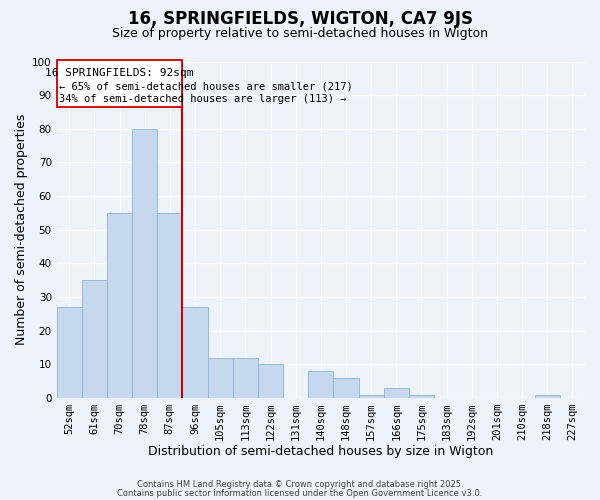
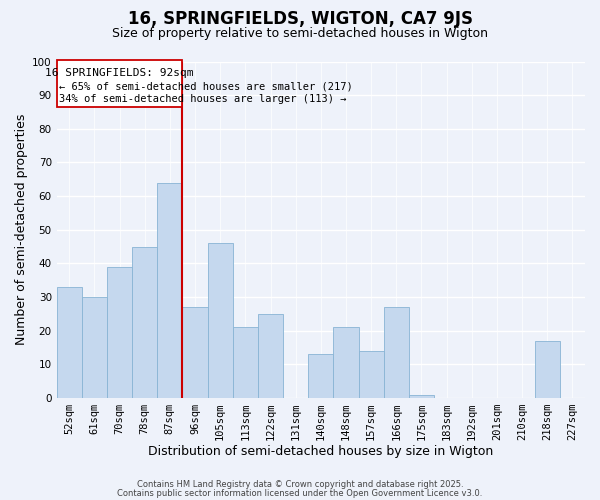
52sqm: 27 -> 33
61sqm: 35 -> 30
70sqm: 55 -> 39
78sqm: 80 -> 45
87sqm: 55 -> 64
105sqm: 12 -> 46
113sqm: 12 -> 21
122sqm: 10 -> 25
140sqm: 8 -> 13
148sqm: 6 -> 21
157sqm: 1 -> 14
166sqm: 3 -> 27
218sqm: 1 -> 17
